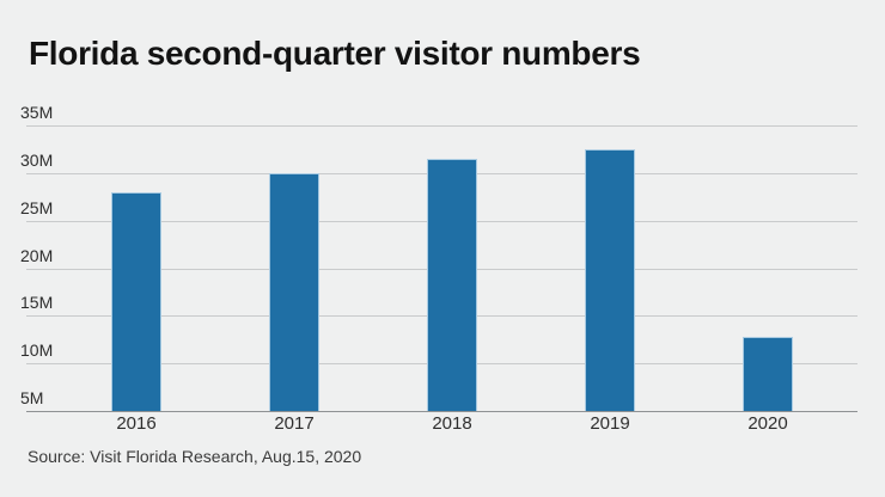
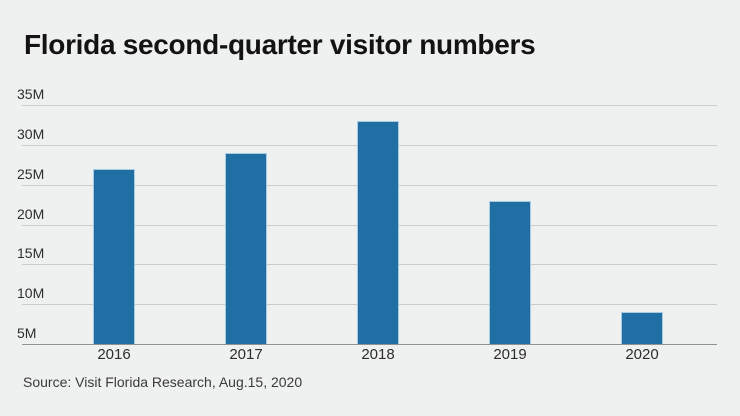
2016: 28M -> 27M
2017: 30M -> 29M
2018: 32M -> 33M
2019: 32M -> 23M
2020: 13M -> 9M
